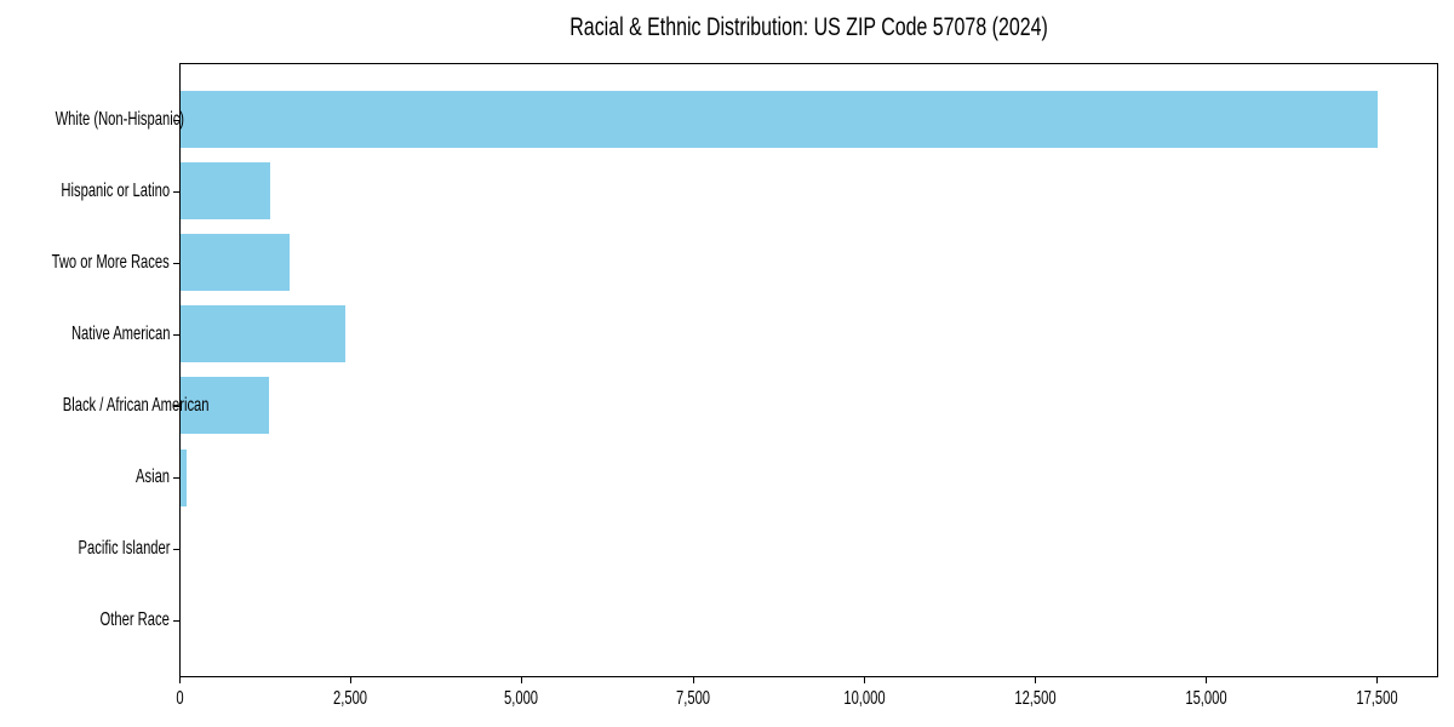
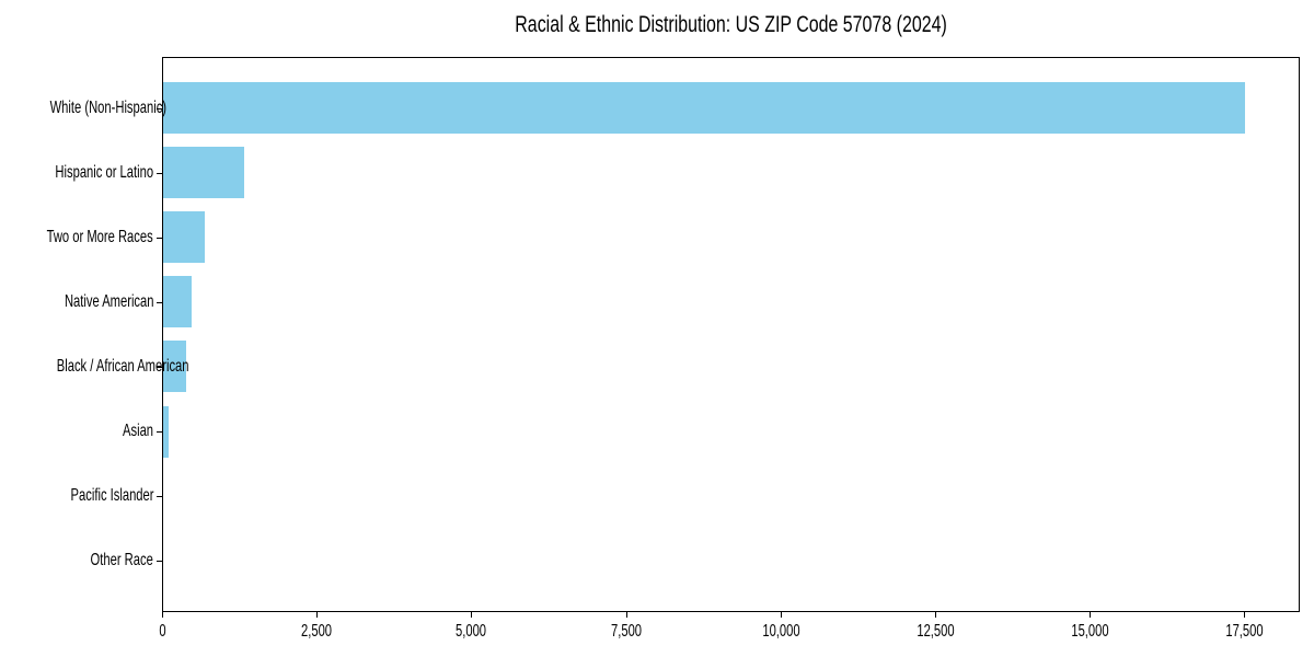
Two or More Races: 1600 -> 700
Native American: 2400 -> 500
Black / African American: 1300 -> 400
